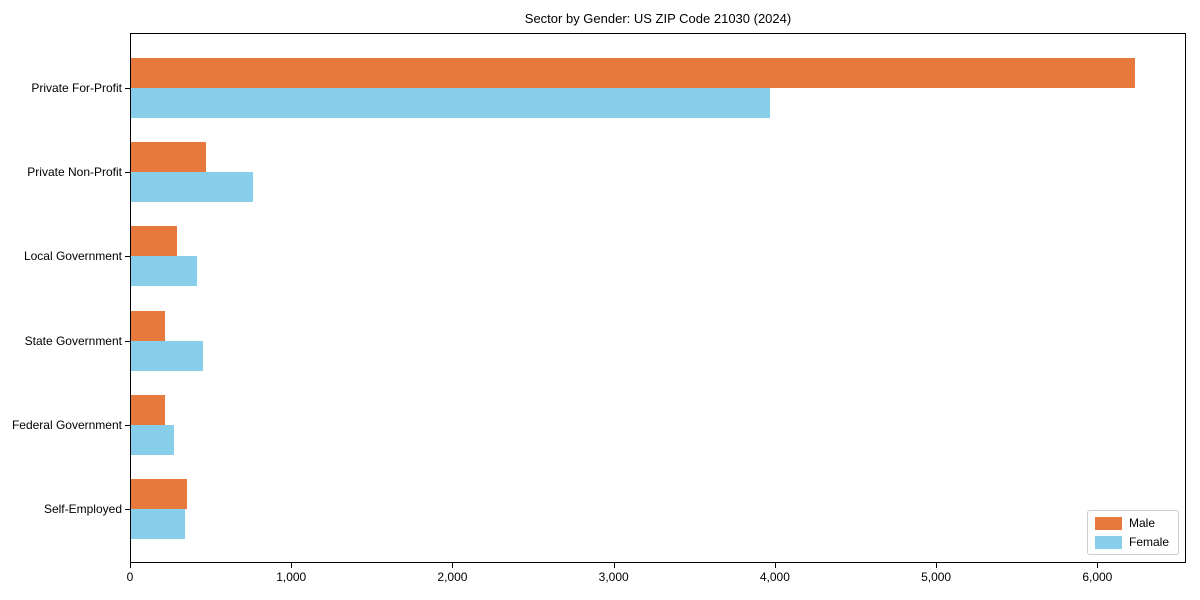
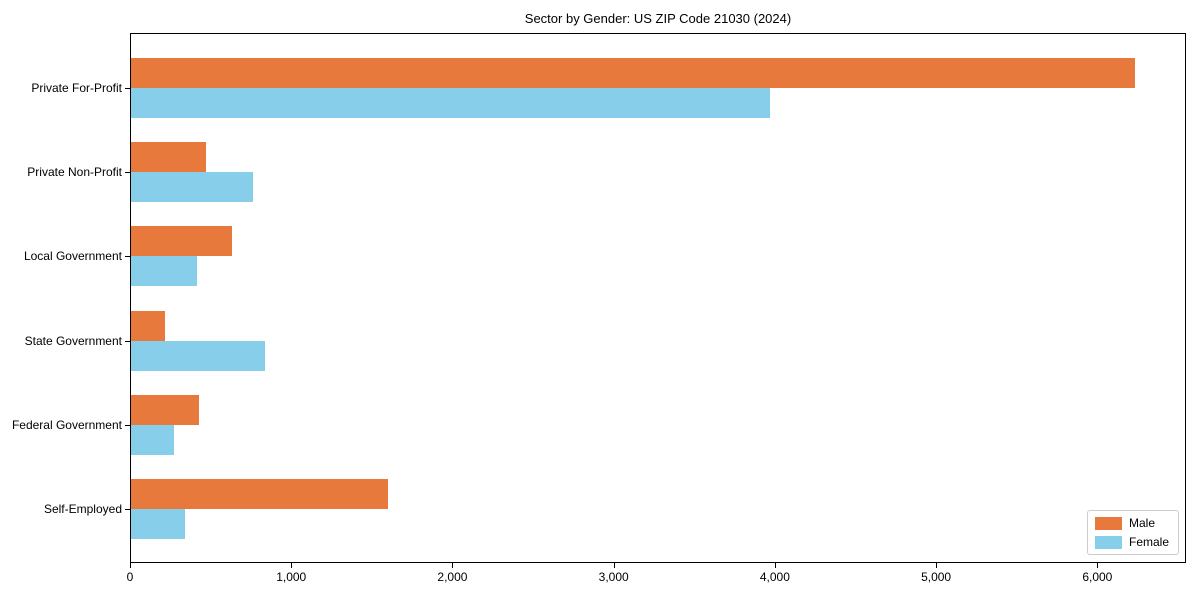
Male/Local Government: 280 -> 630
Female/State Government: 440 -> 830
Male/Federal Government: 210 -> 420
Male/Self-Employed: 350 -> 1600
